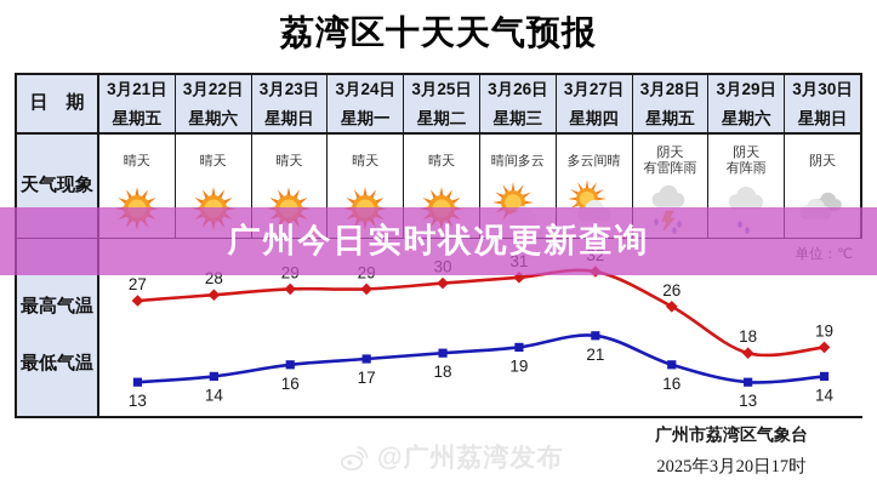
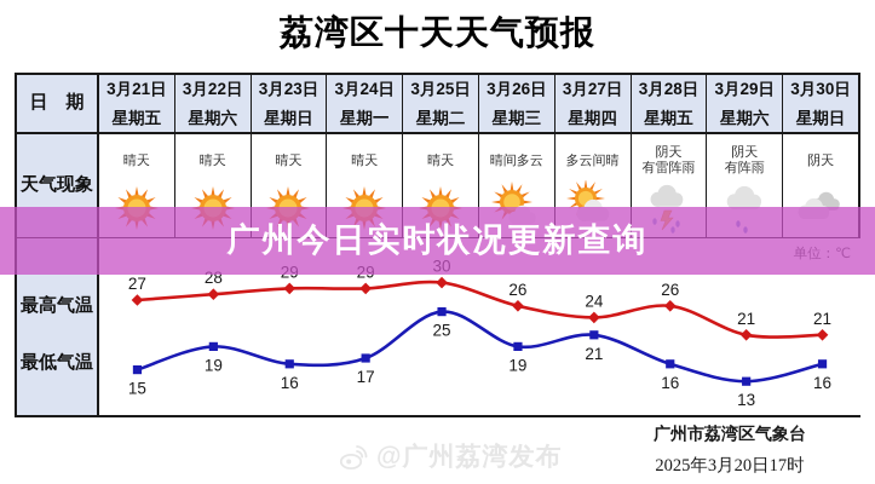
最低气温/3月21日: 13 -> 15
最低气温/3月22日: 14 -> 19
最低气温/3月25日: 18 -> 25
最高气温/3月26日: 31 -> 26
最高气温/3月27日: 32 -> 24
最高气温/3月29日: 18 -> 21
最高气温/3月30日: 19 -> 21
最低气温/3月30日: 14 -> 16
